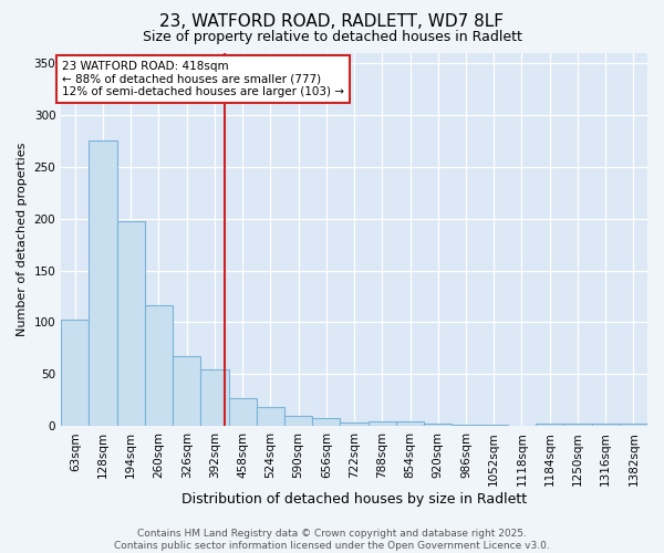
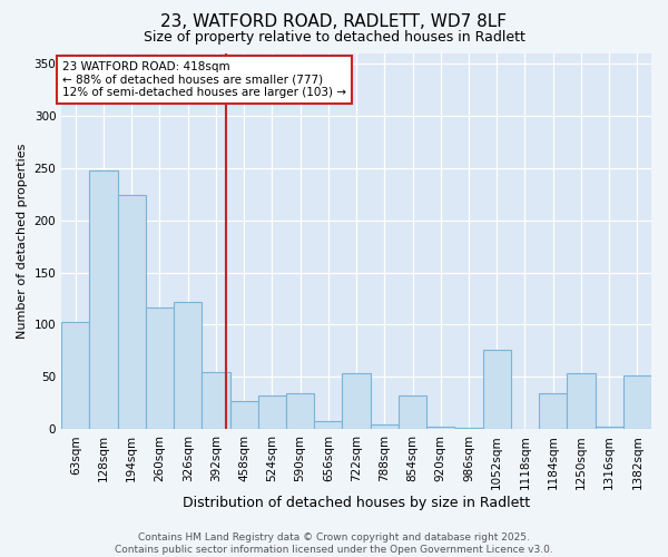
128sqm: 275 -> 248
194sqm: 198 -> 224
326sqm: 68 -> 122
524sqm: 18 -> 32
590sqm: 10 -> 34
722sqm: 4 -> 54
854sqm: 5 -> 32
1052sqm: 1 -> 76
1184sqm: 3 -> 34
1250sqm: 2 -> 54
1382sqm: 2 -> 52
